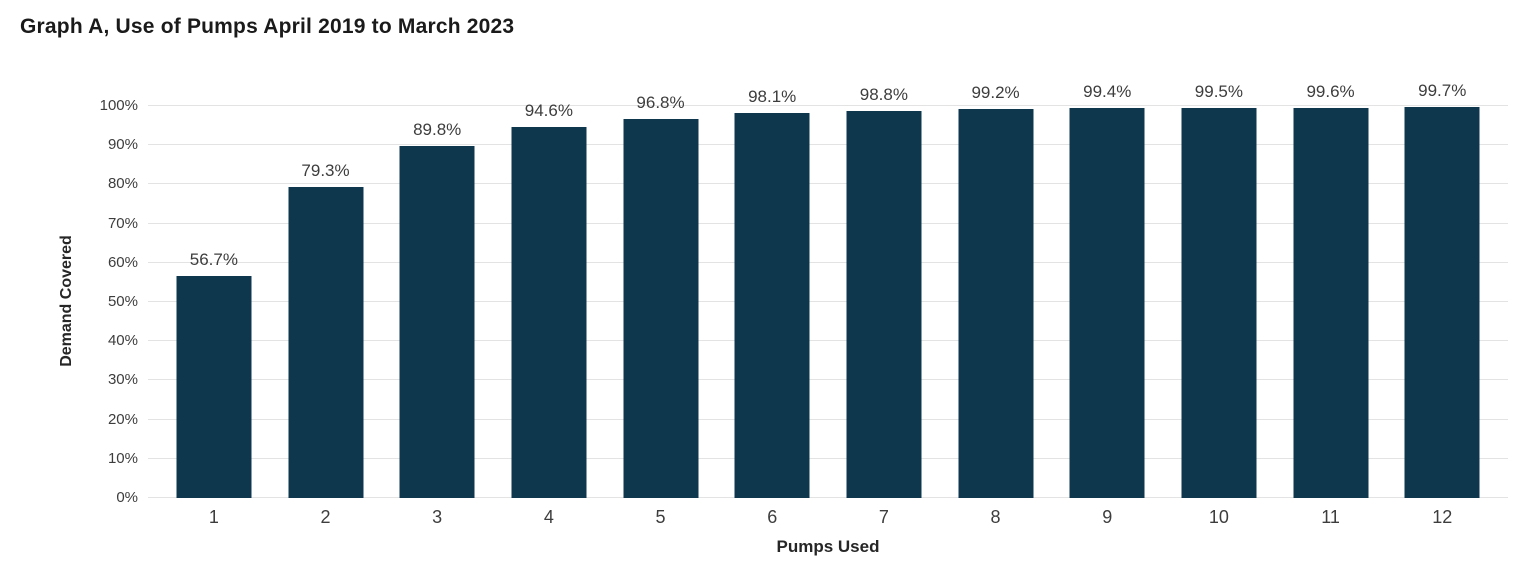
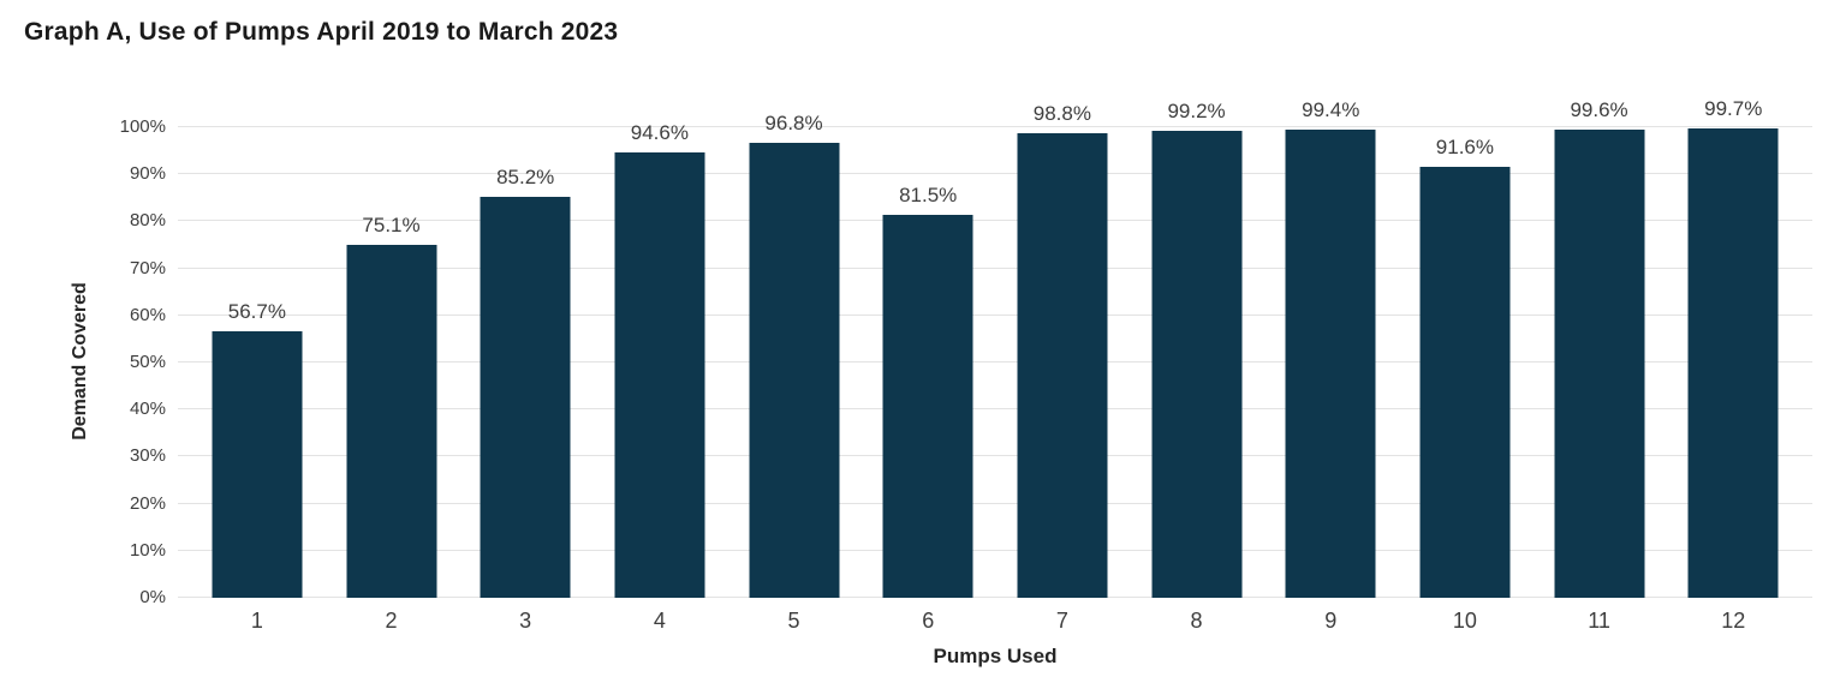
2: 79.3% -> 75.1%
3: 89.8% -> 85.2%
6: 98.1% -> 81.5%
10: 99.5% -> 91.6%
